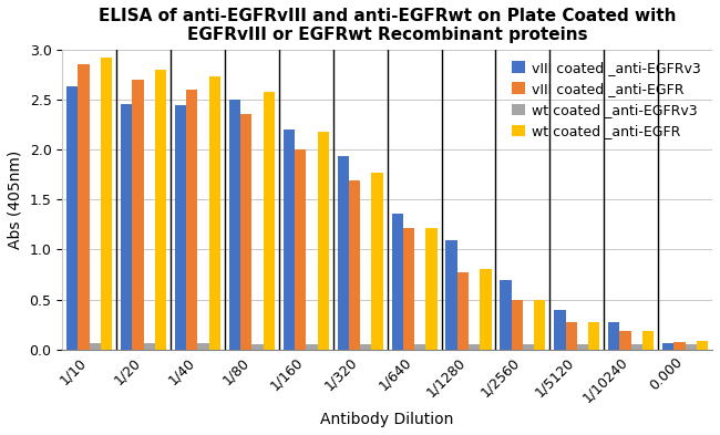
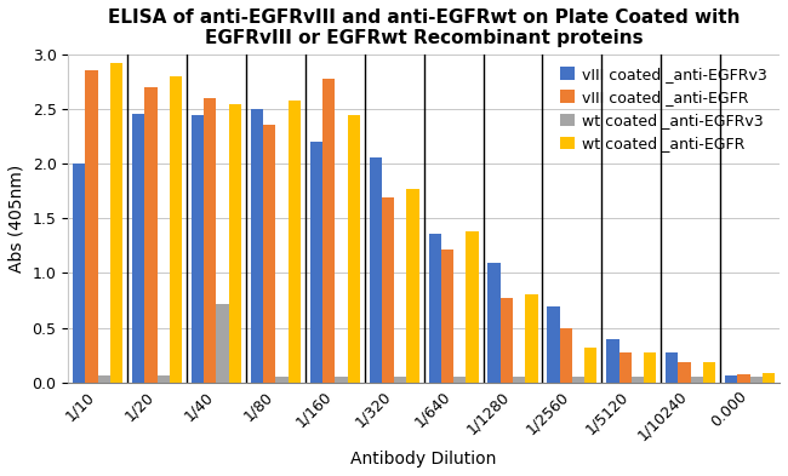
vIII coated _anti-EGFRv3/1/10: 2.63 -> 2.00
wt coated _anti-EGFRv3/1/40: 0.06 -> 0.72
wt coated _anti-EGFR/1/40: 2.73 -> 2.54
vIII coated _anti-EGFR/1/160: 2.00 -> 2.78
wt coated _anti-EGFR/1/160: 2.18 -> 2.44
vIII coated _anti-EGFRv3/1/320: 1.93 -> 2.06
wt coated _anti-EGFR/1/640: 1.21 -> 1.38
wt coated _anti-EGFR/1/2560: 0.50 -> 0.32
